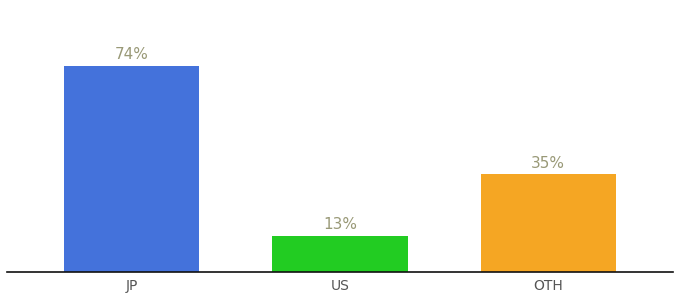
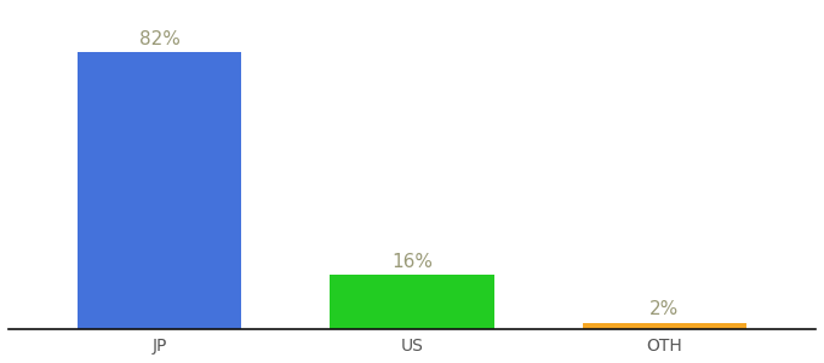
JP: 74% -> 82%
US: 13% -> 16%
OTH: 35% -> 2%
